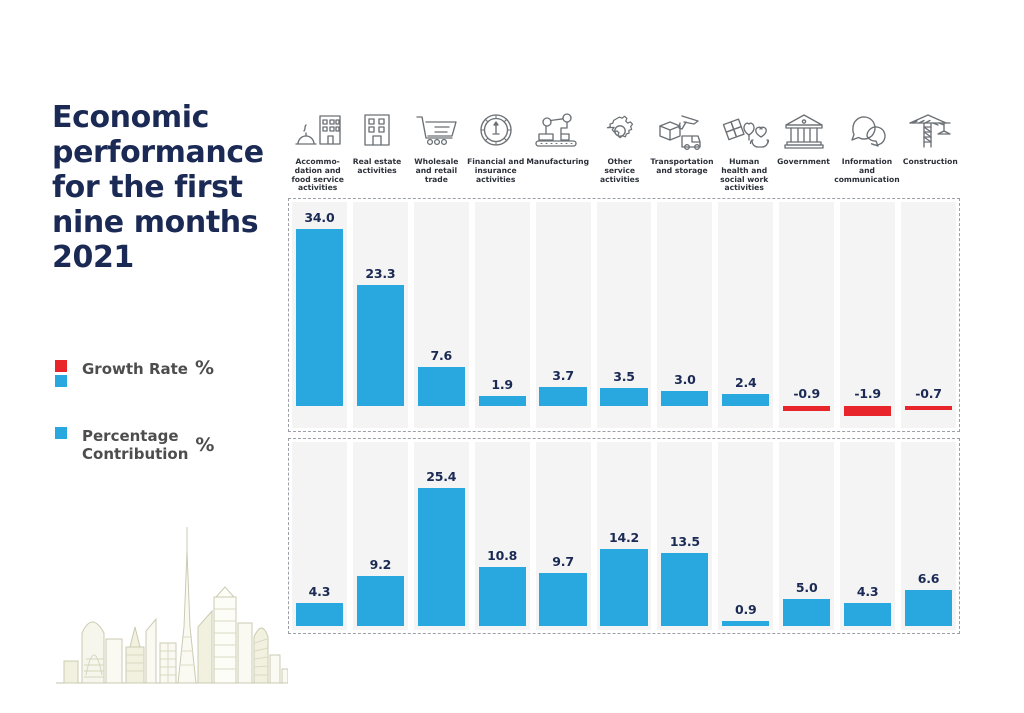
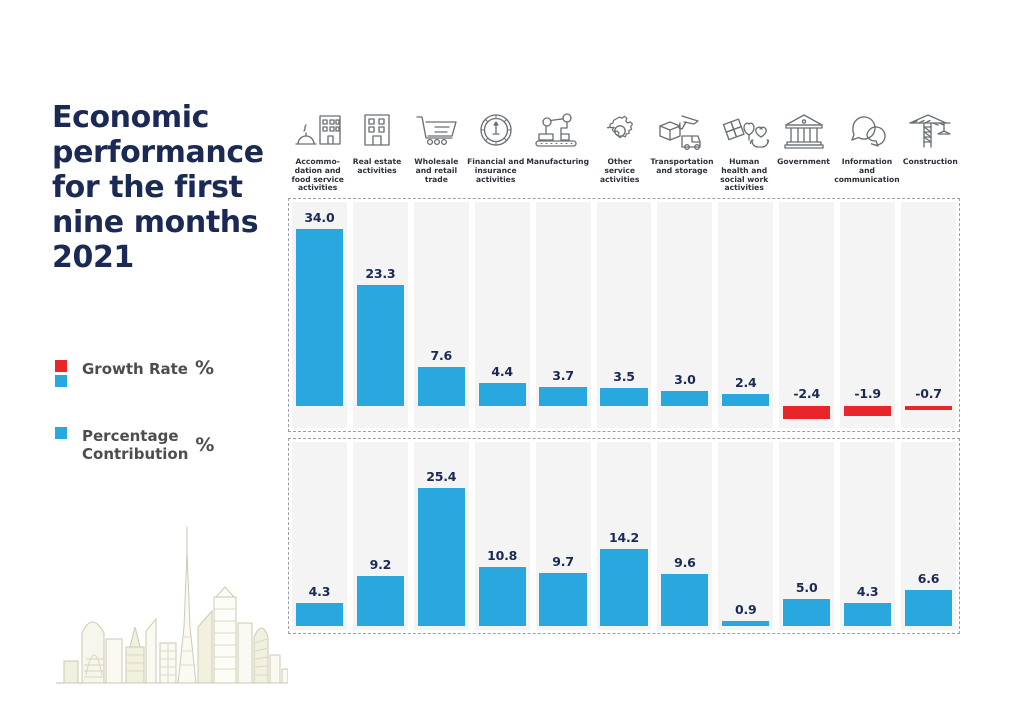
Growth Rate %/Financial and insurance activities: 1.9 -> 4.4
Growth Rate %/Government: -0.9 -> -2.4
Percentage Contribution %/Transportation and storage: 13.5 -> 9.6
